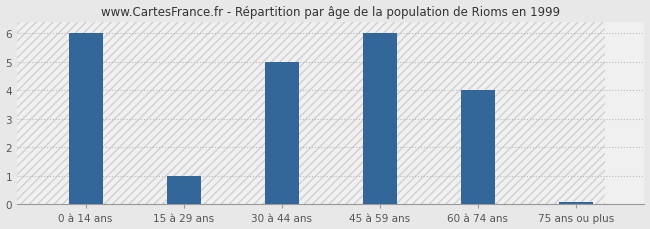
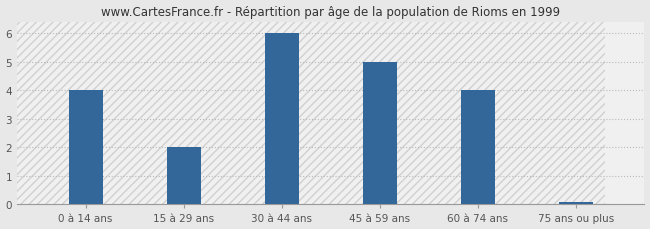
0 à 14 ans: 6.00 -> 4.00
15 à 29 ans: 1.00 -> 2.00
30 à 44 ans: 5.00 -> 6.00
45 à 59 ans: 6.00 -> 5.00
